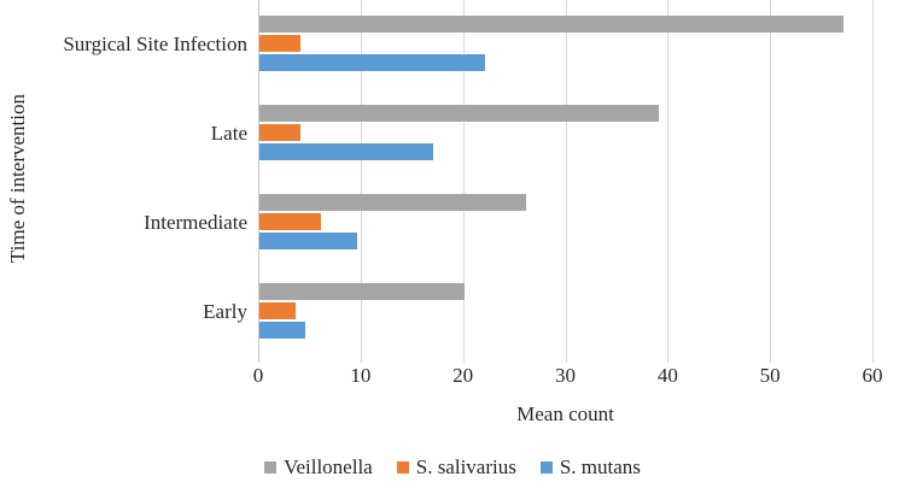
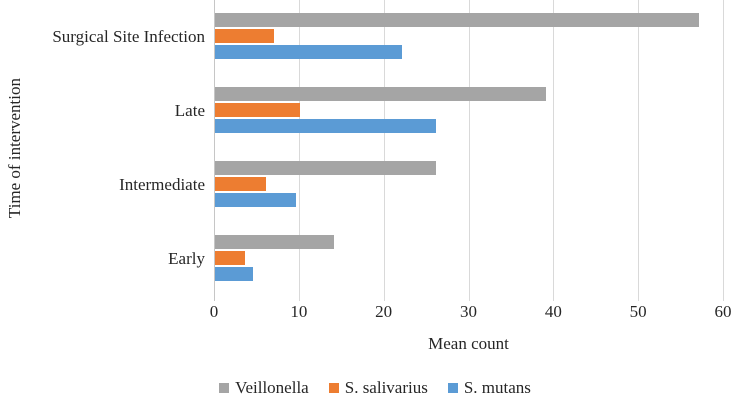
S. salivarius/Surgical Site Infection: 4 -> 7
S. salivarius/Late: 4 -> 10
S. mutans/Late: 17 -> 26
Veillonella/Early: 20 -> 14
